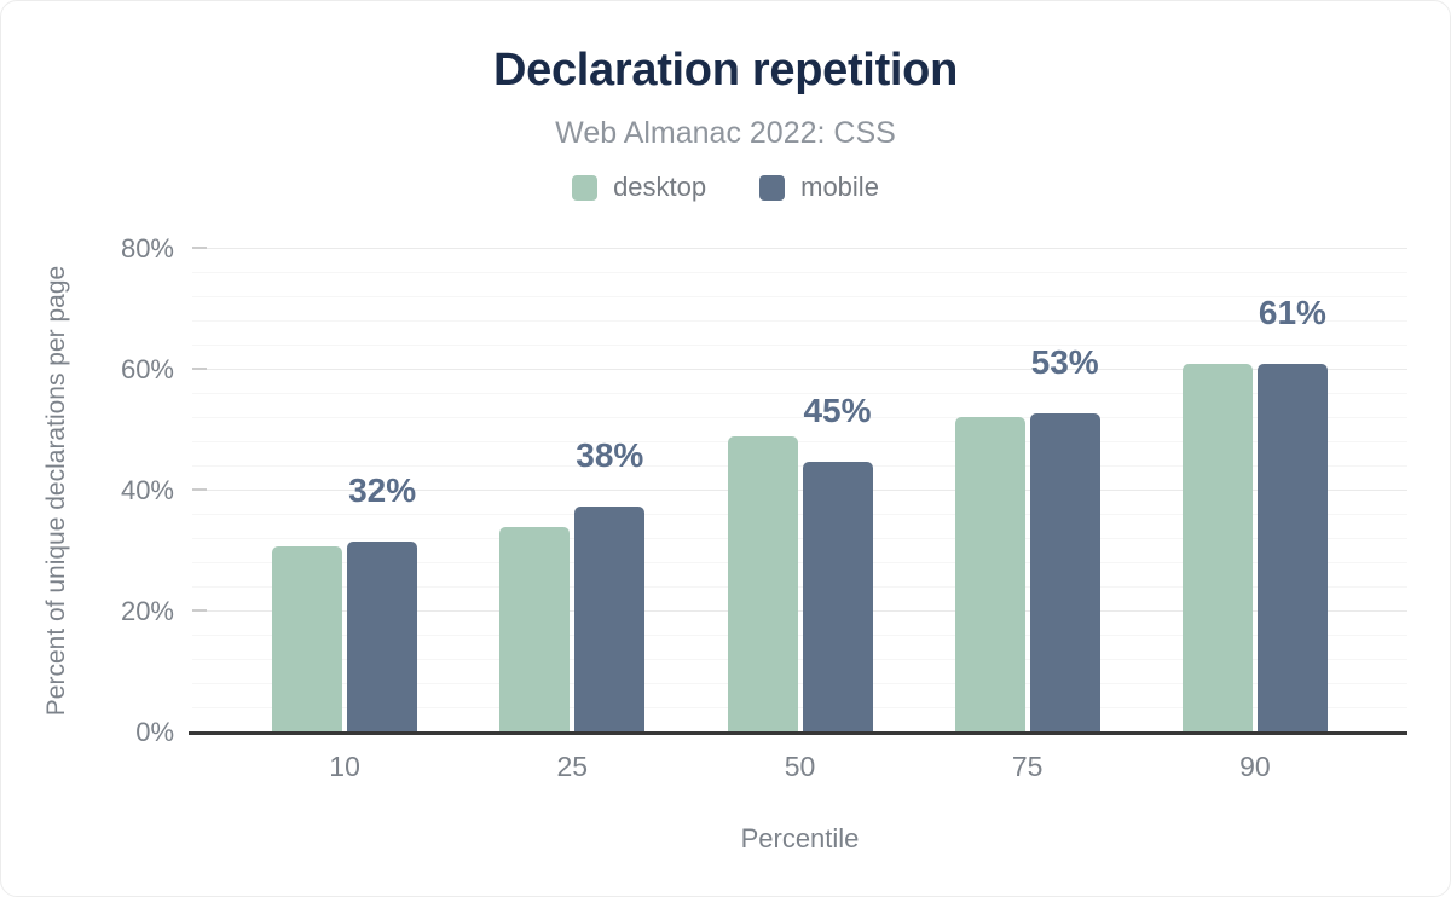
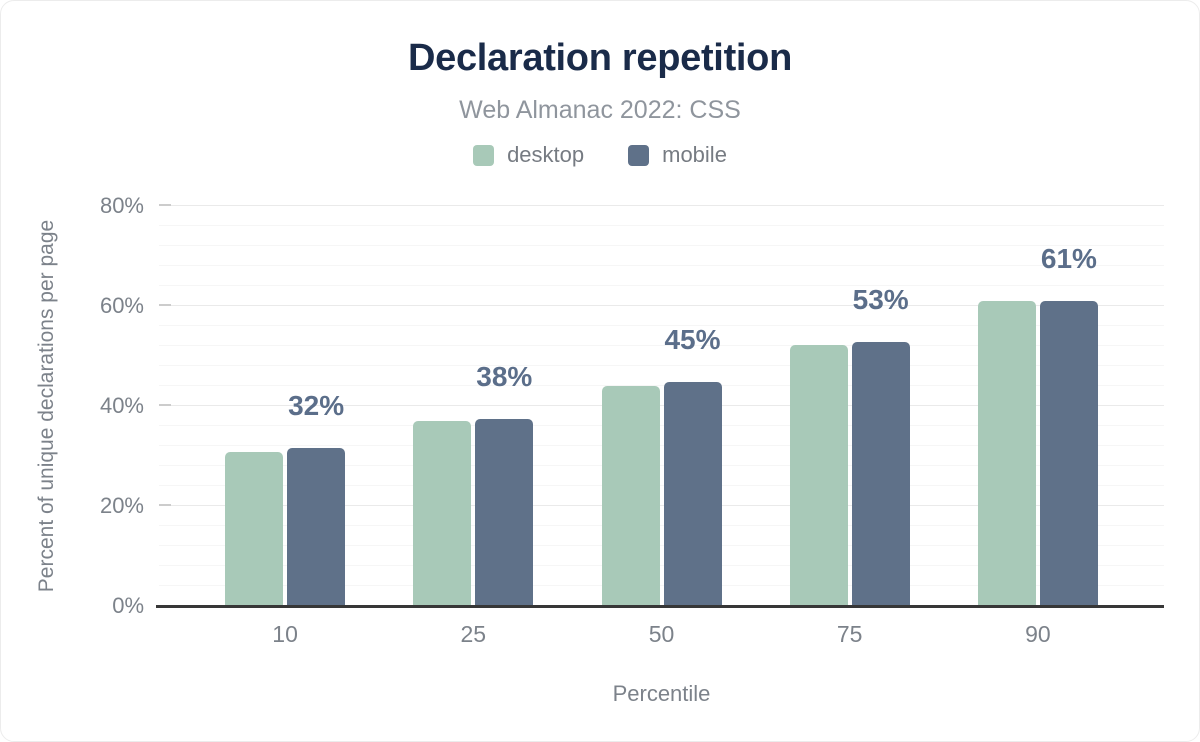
desktop/25: 34% -> 37%
desktop/50: 49% -> 44%
